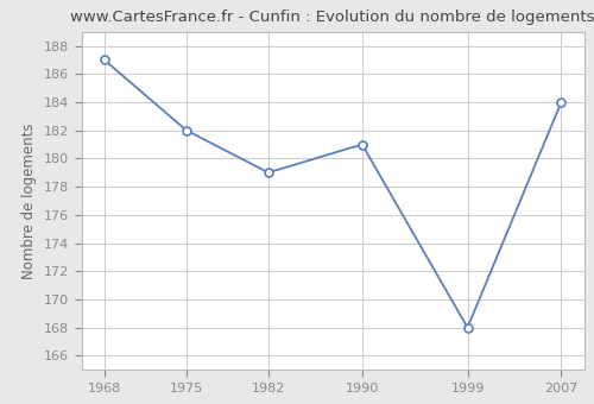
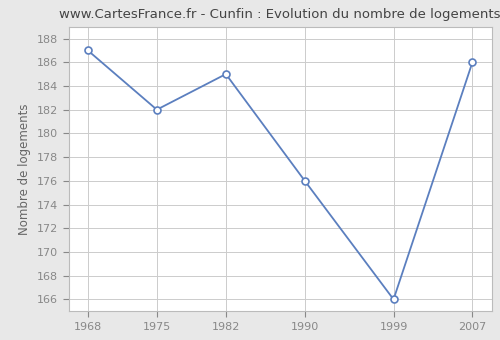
1982: 179 -> 185
1990: 181 -> 176
1999: 168 -> 166
2007: 184 -> 186
